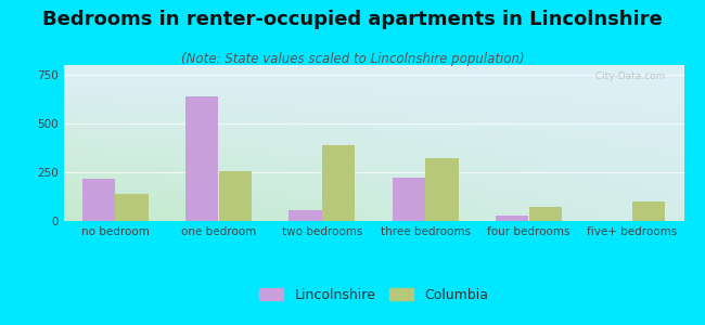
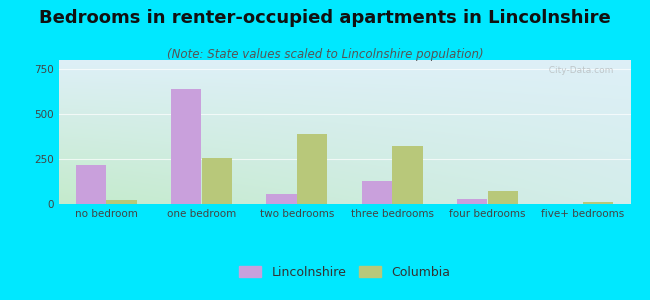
Columbia/no bedroom: 140 -> 20
Lincolnshire/three bedrooms: 220 -> 130
Columbia/five+ bedrooms: 100 -> 10
